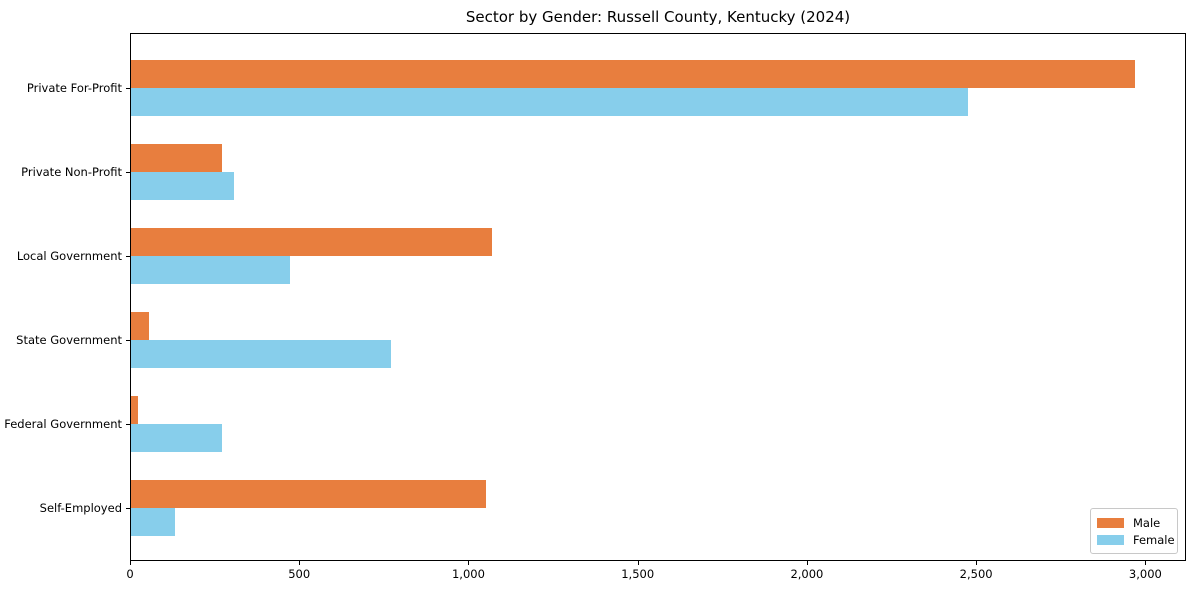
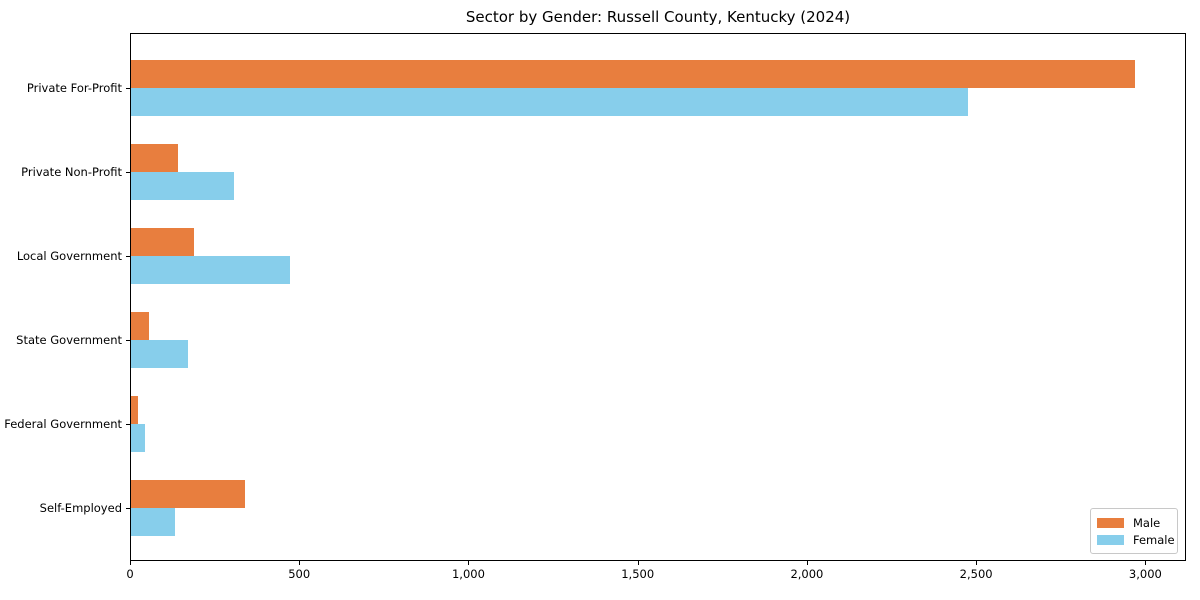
Male/Private Non-Profit: 270 -> 140
Male/Local Government: 1070 -> 190
Female/State Government: 770 -> 170
Female/Federal Government: 270 -> 40
Male/Self-Employed: 1050 -> 340
